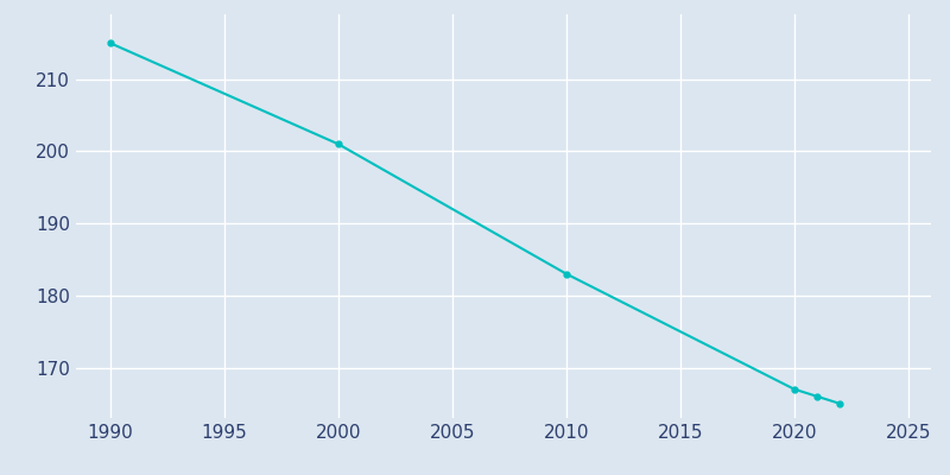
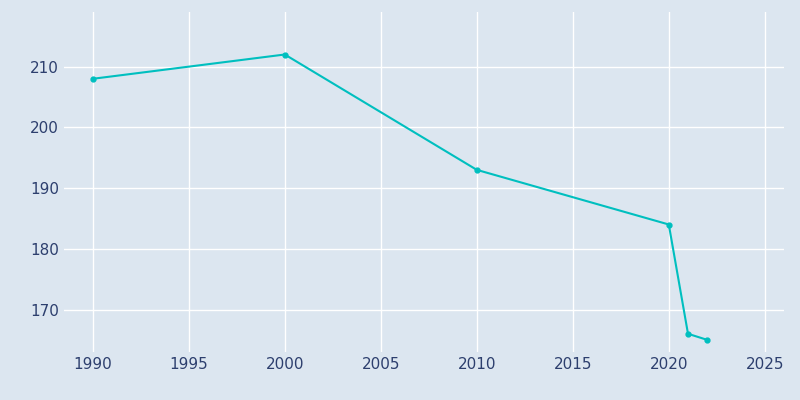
1990: 215 -> 208
2000: 201 -> 212
2010: 183 -> 193
2020: 167 -> 184
